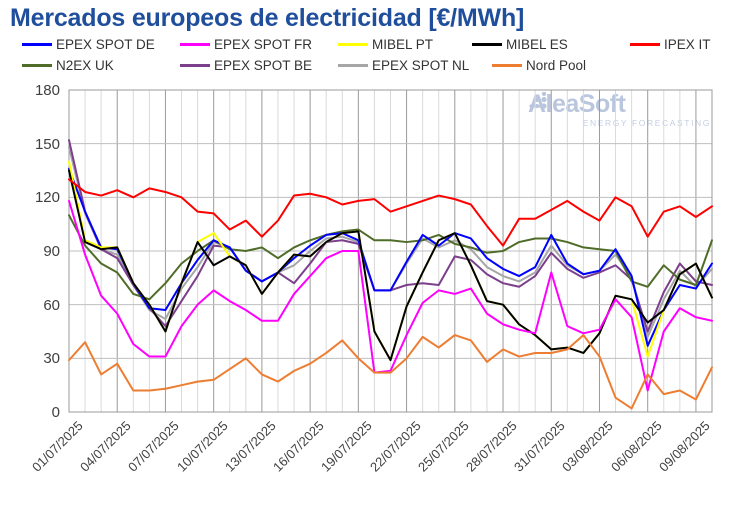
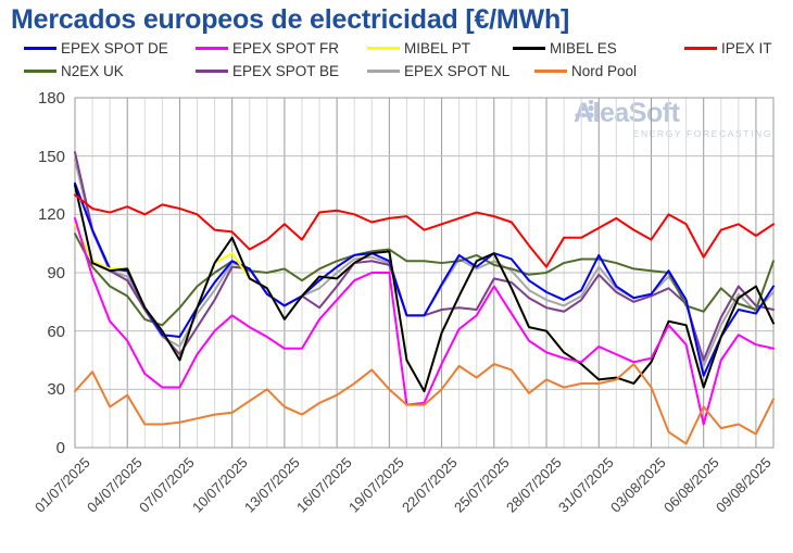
MIBEL PT/01/07/2025: 140 -> 115
MIBEL ES/10/07/2025: 82 -> 108
IPEX IT/13/07/2025: 98 -> 115
EPEX SPOT FR/25/07/2025: 66 -> 83
EPEX SPOT FR/31/07/2025: 78 -> 52
MIBEL ES/06/08/2025: 50 -> 31
